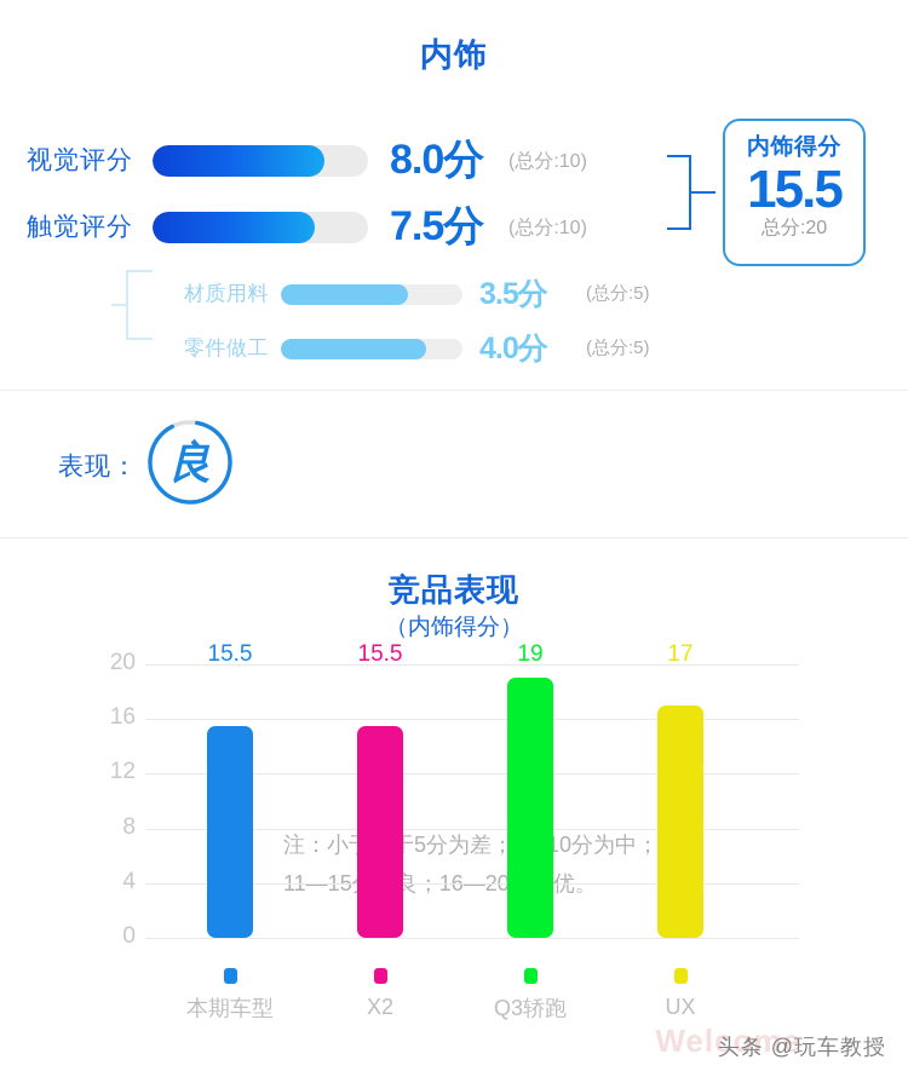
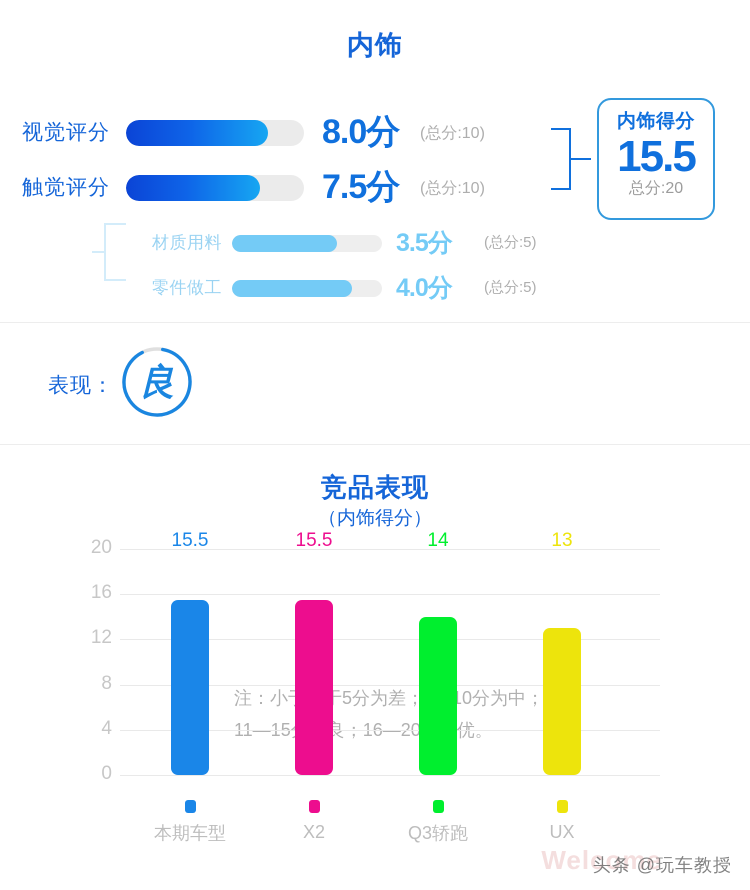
Q3轿跑: 19 -> 14
UX: 17 -> 13
